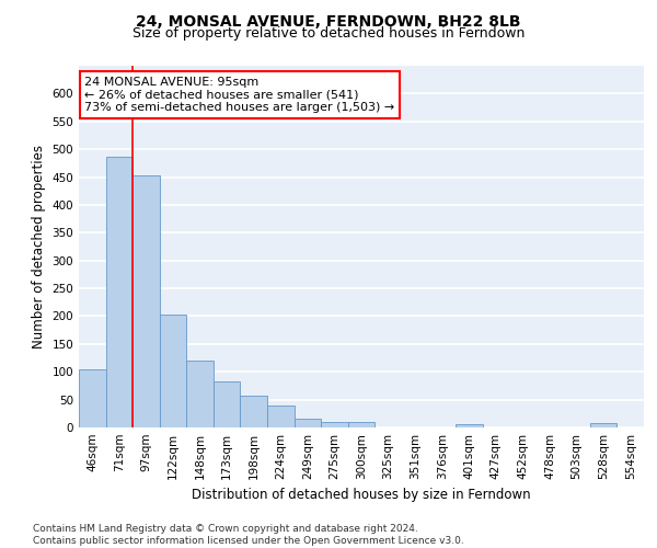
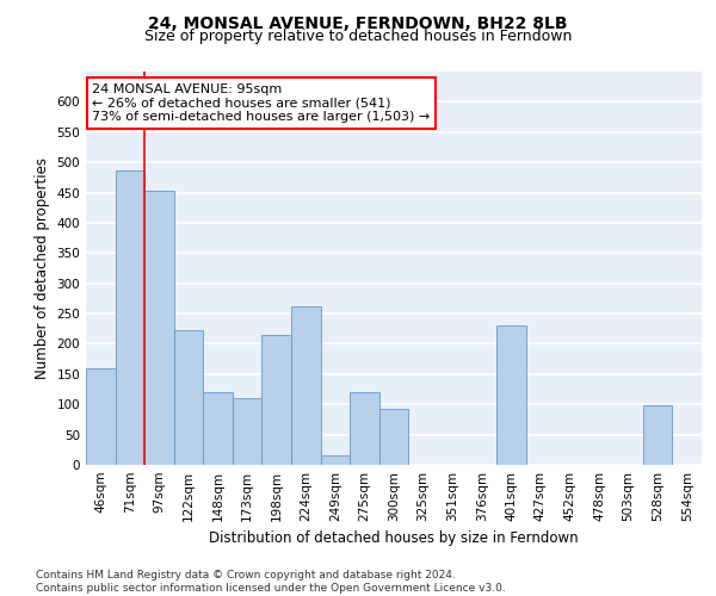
46sqm: 105 -> 160
122sqm: 202 -> 222
173sqm: 82 -> 110
198sqm: 57 -> 214
224sqm: 40 -> 262
275sqm: 10 -> 120
300sqm: 10 -> 92
401sqm: 5 -> 230
528sqm: 7 -> 98
